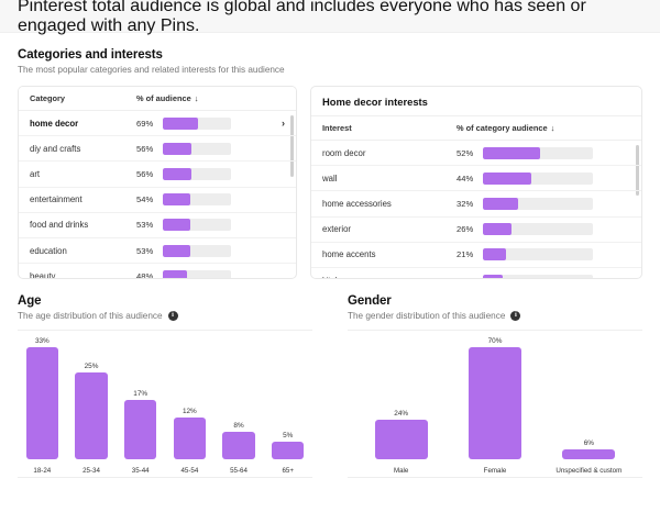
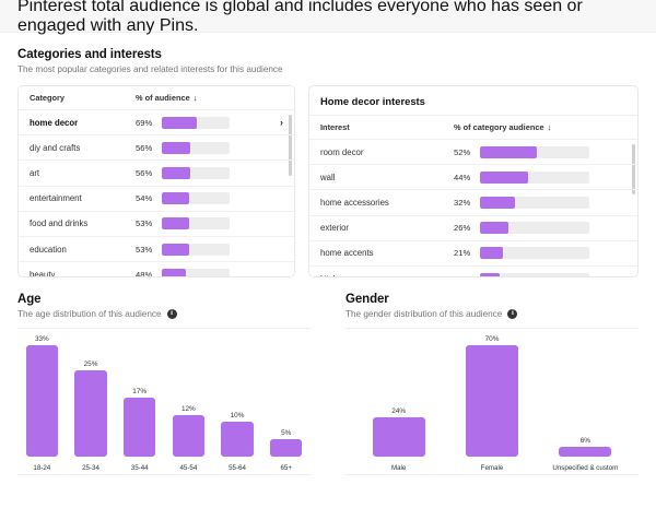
Age/55-64: 8% -> 10%
